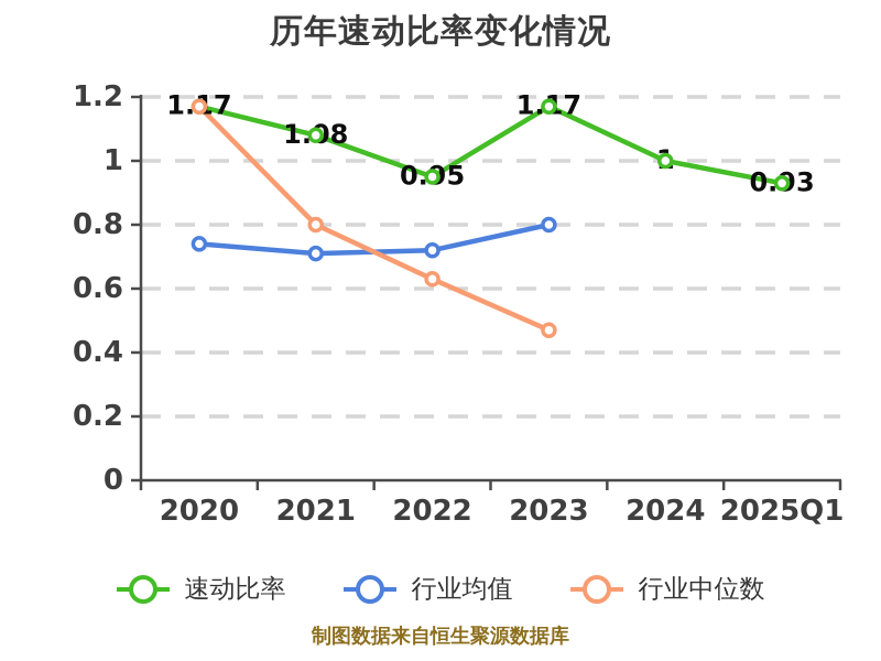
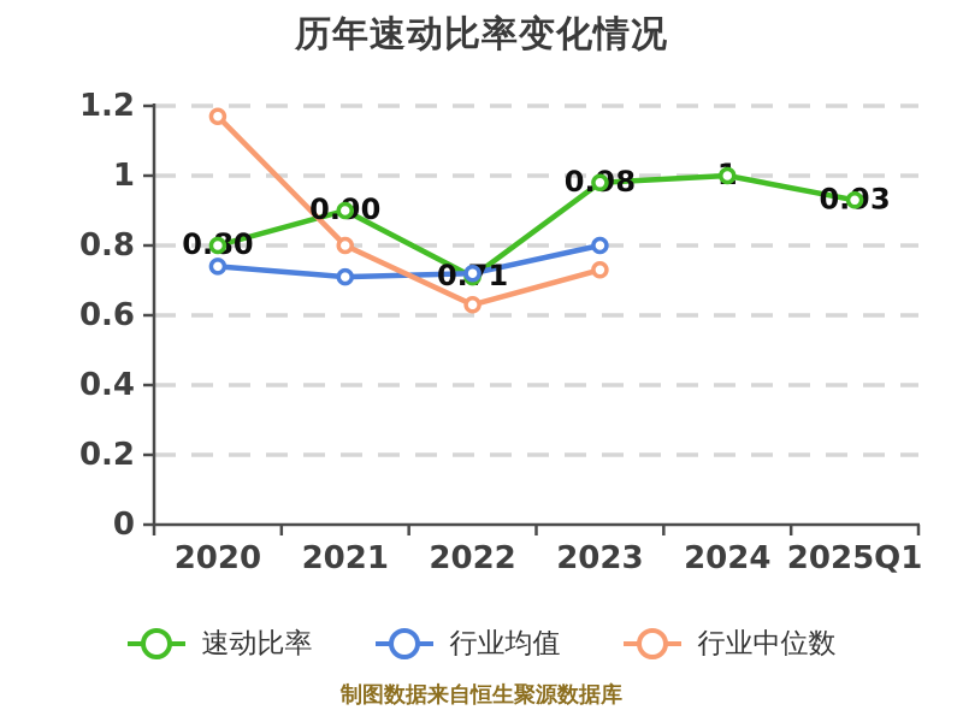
速动比率/2020: 1.17 -> 0.80
速动比率/2021: 1.08 -> 0.90
速动比率/2022: 0.95 -> 0.71
速动比率/2023: 1.17 -> 0.98
行业中位数/2023: 0.47 -> 0.73
